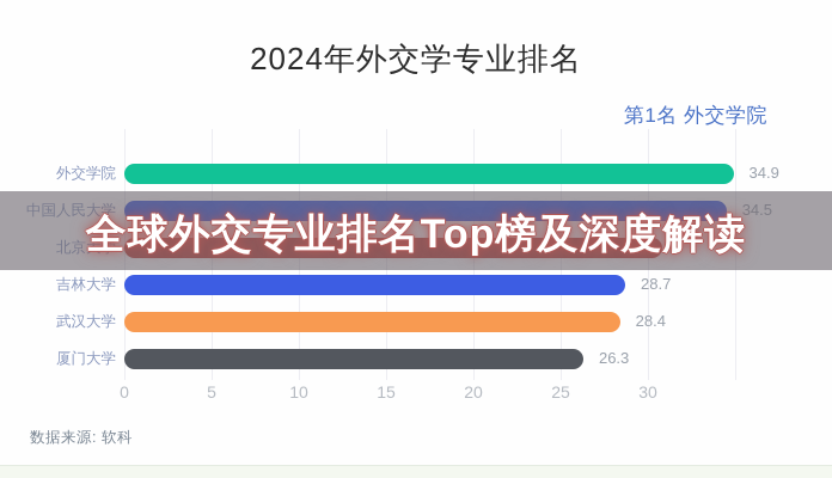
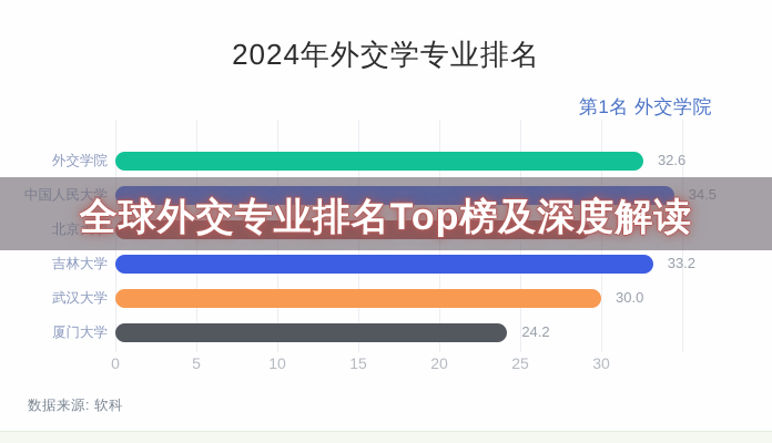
外交学院: 34.9 -> 32.6
北京大学: 30.8 -> 29.3
吉林大学: 28.7 -> 33.2
武汉大学: 28.4 -> 30.0
厦门大学: 26.3 -> 24.2
